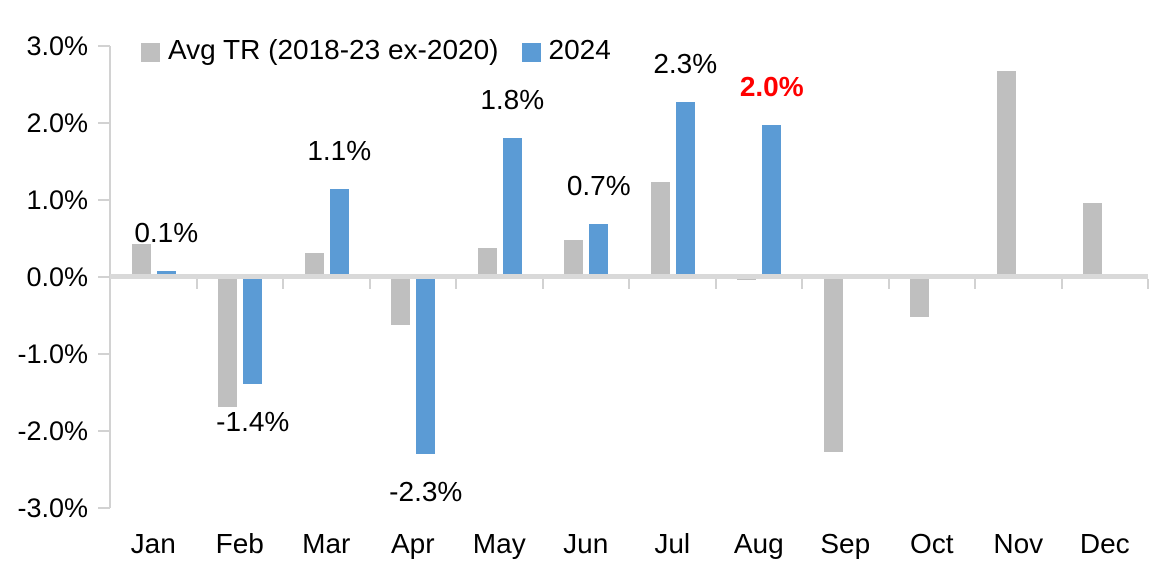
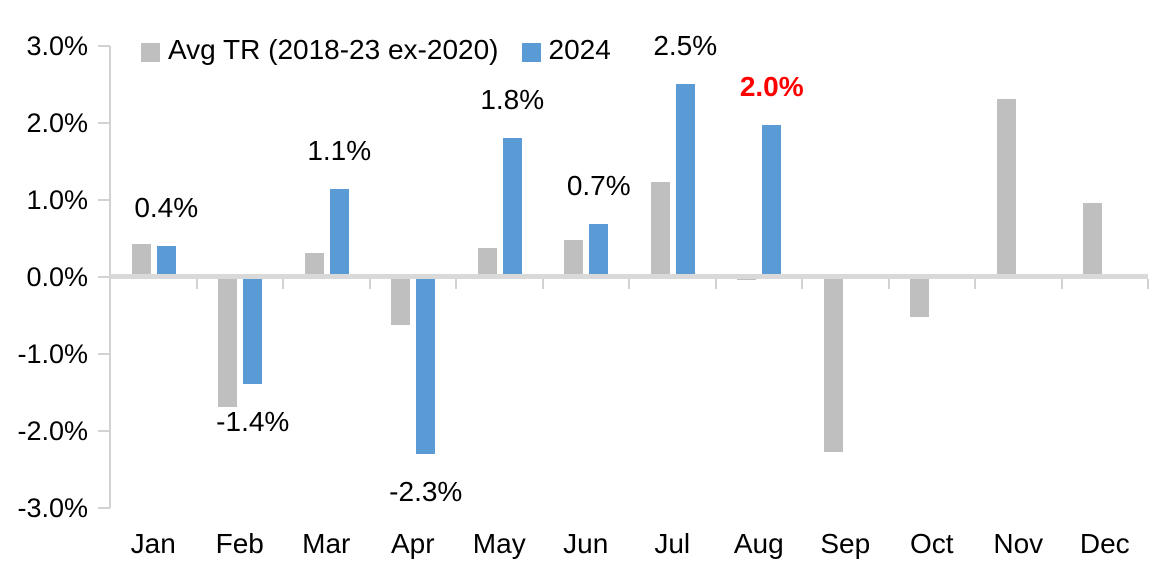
2024/Jan: 0.1% -> 0.4%
2024/Jul: 2.3% -> 2.5%
Avg TR (2018-23 ex-2020)/Nov: 2.7% -> 2.3%
